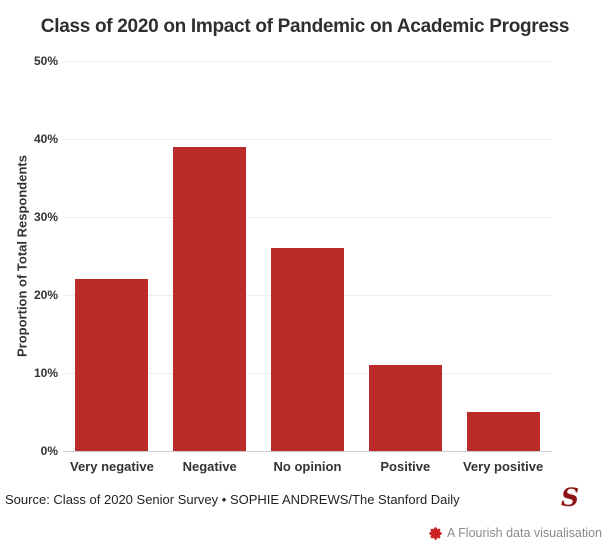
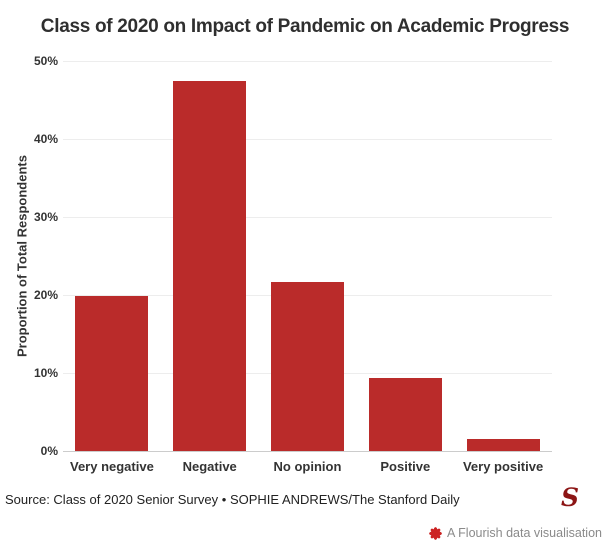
Very negative: 22% -> 20%
Negative: 39% -> 48%
No opinion: 26% -> 22%
Positive: 11% -> 9%
Very positive: 5% -> 2%
